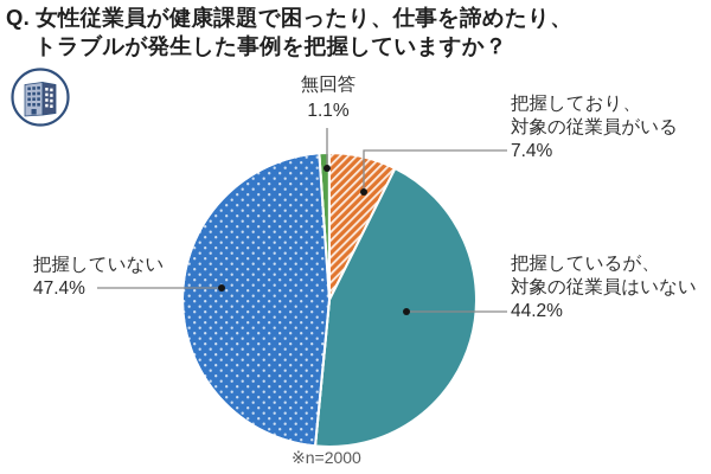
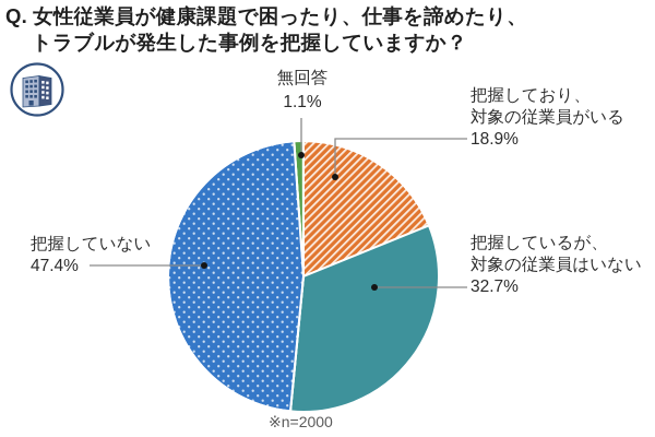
把握しており、対象の従業員がいる: 7.4% -> 18.9%
把握しているが、対象の従業員はいない: 44.2% -> 32.7%
